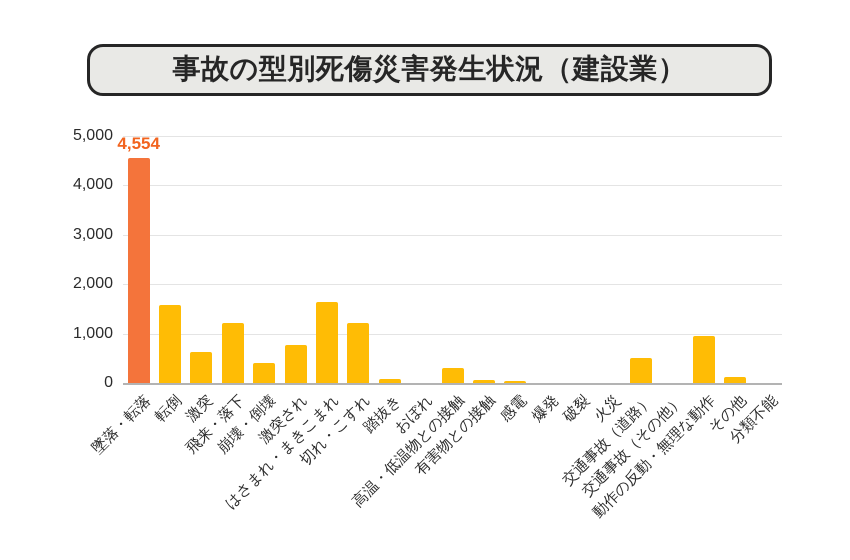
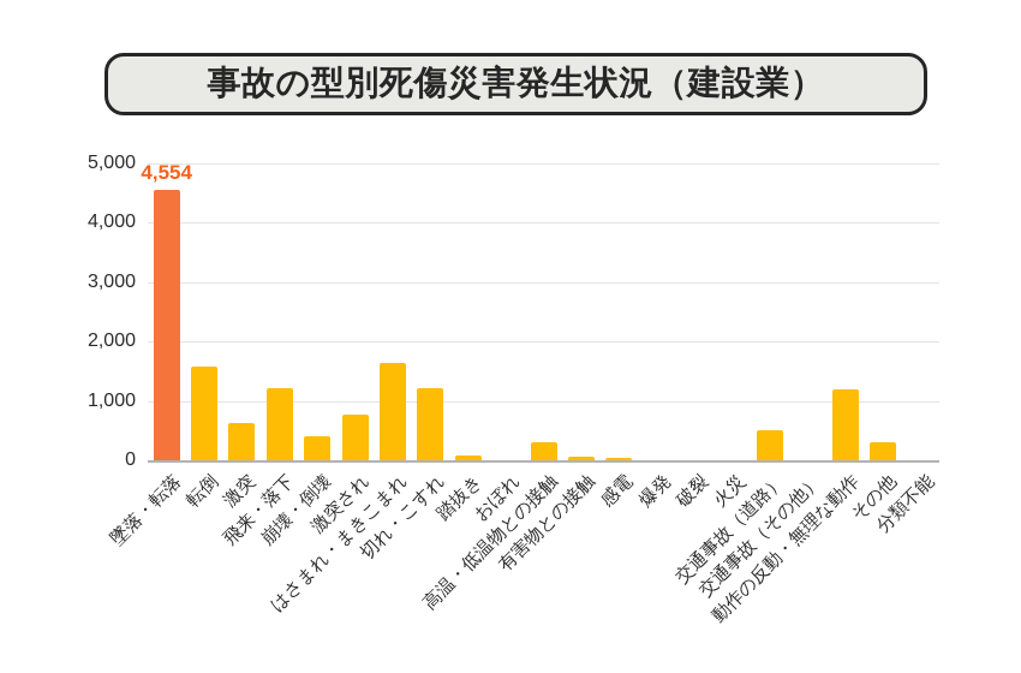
動作の反動・無理な動作: 1000 -> 1200
その他: 100 -> 300
